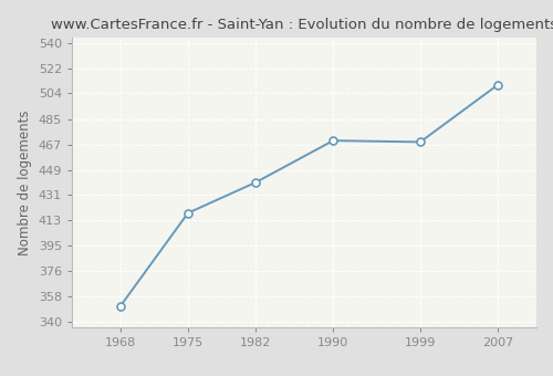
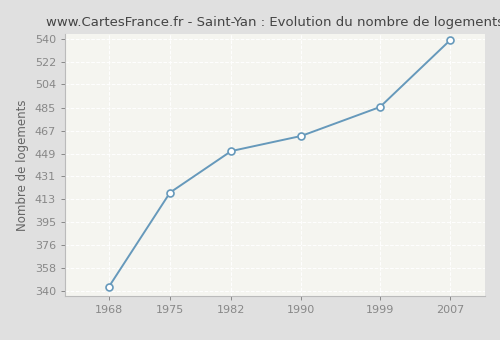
1968: 351 -> 343
1982: 440 -> 451
1990: 470 -> 463
1999: 469 -> 486
2007: 510 -> 539
